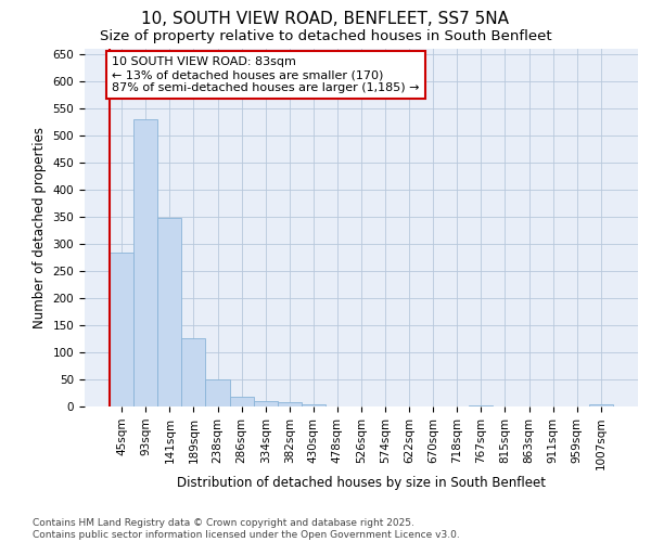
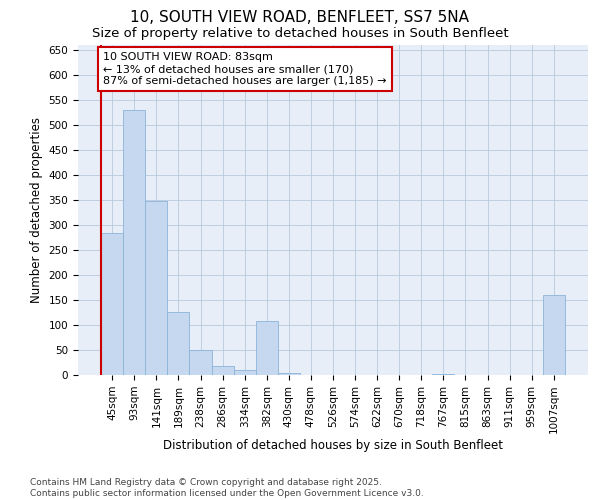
382sqm: 8 -> 108
1007sqm: 4 -> 160
